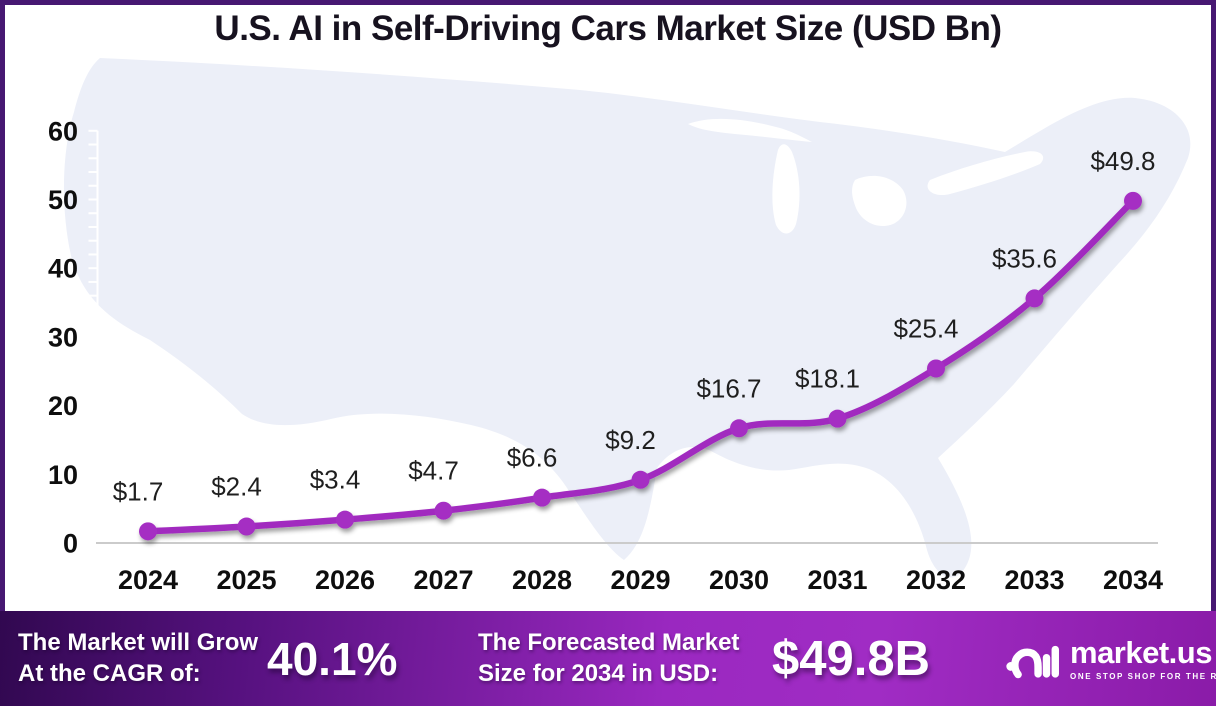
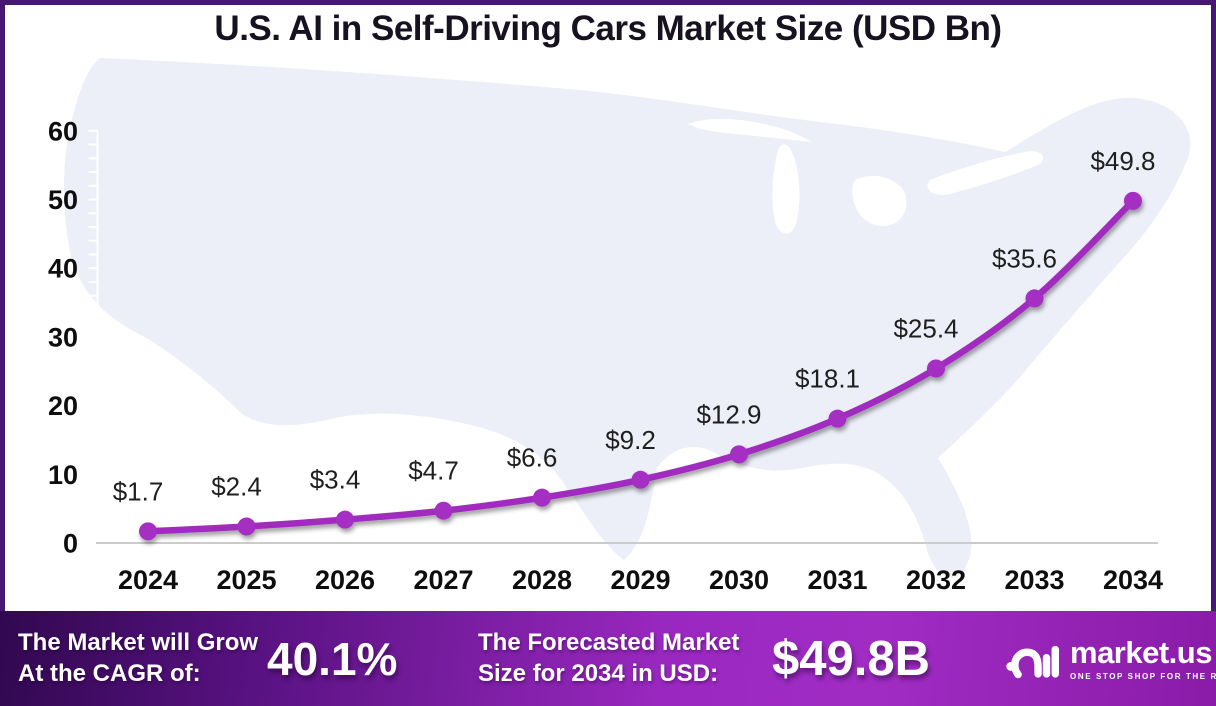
2030: $16.7 -> $12.9
